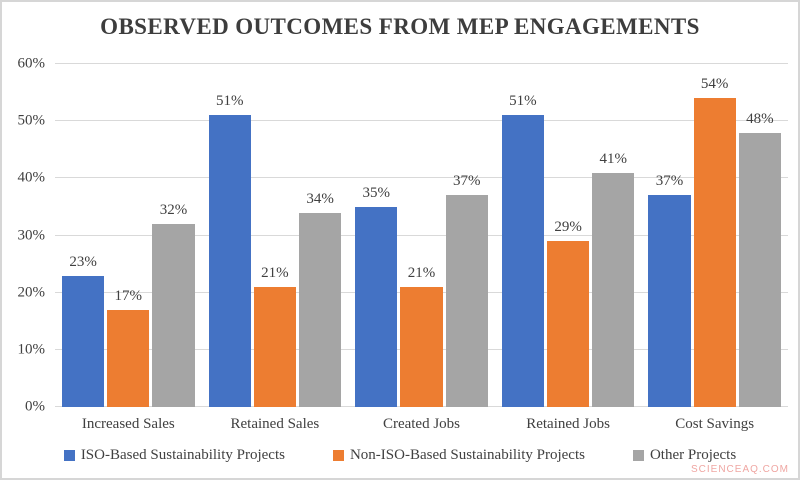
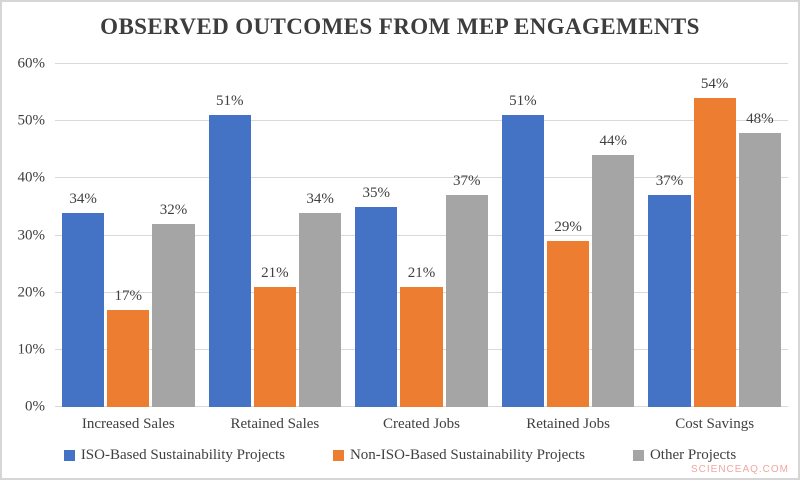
ISO-Based Sustainability Projects/Increased Sales: 23% -> 34%
Other Projects/Retained Jobs: 41% -> 44%
